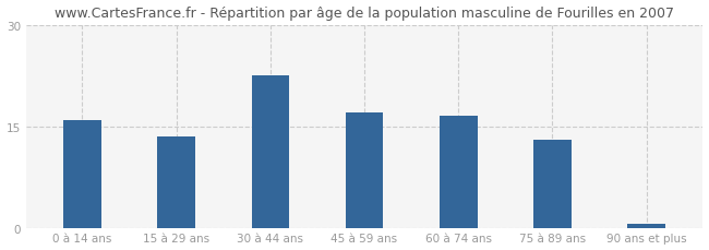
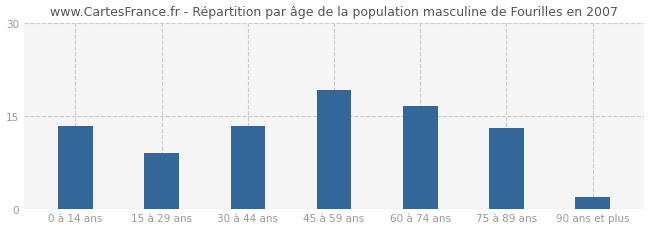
0 à 14 ans: 16.0 -> 13.4
15 à 29 ans: 13.5 -> 9.0
30 à 44 ans: 22.5 -> 13.4
45 à 59 ans: 17.0 -> 19.2
90 ans et plus: 0.5 -> 1.8
